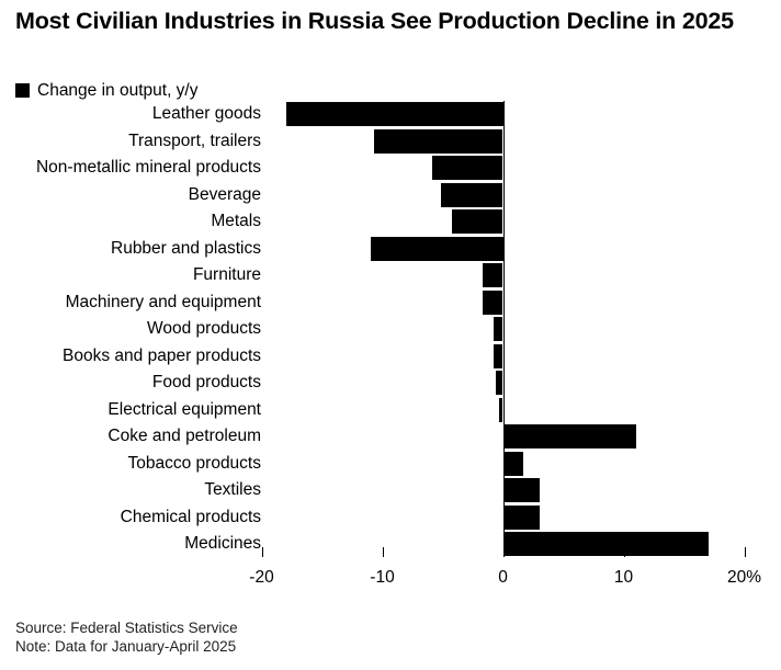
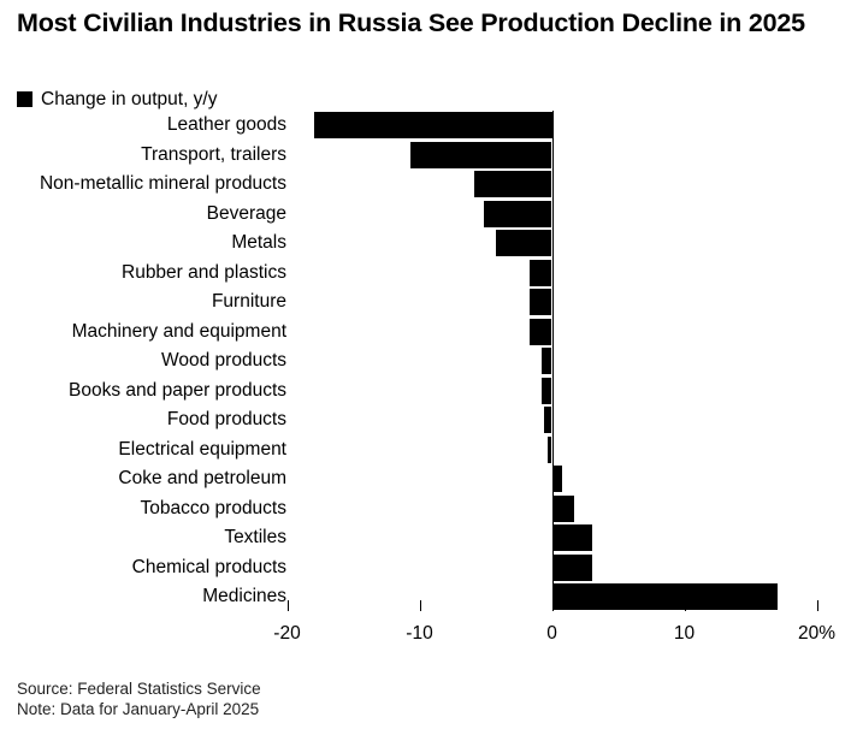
Rubber and plastics: -11.0% -> -1.7%
Coke and petroleum: 11.0% -> 0.8%
